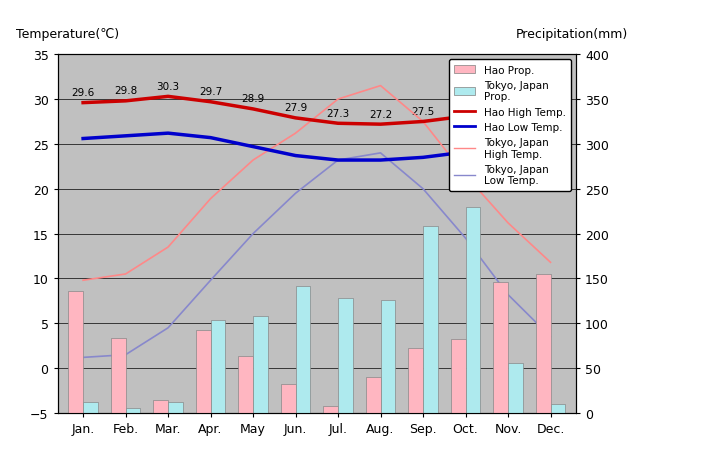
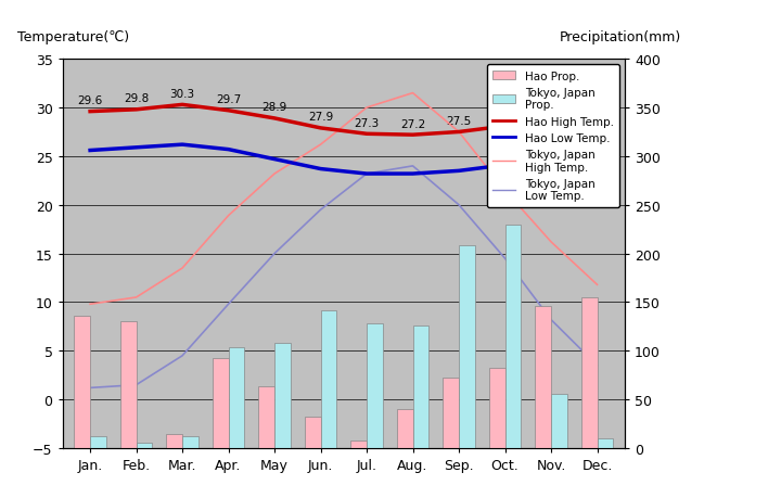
Hao Prop./Feb.: 84 -> 130
